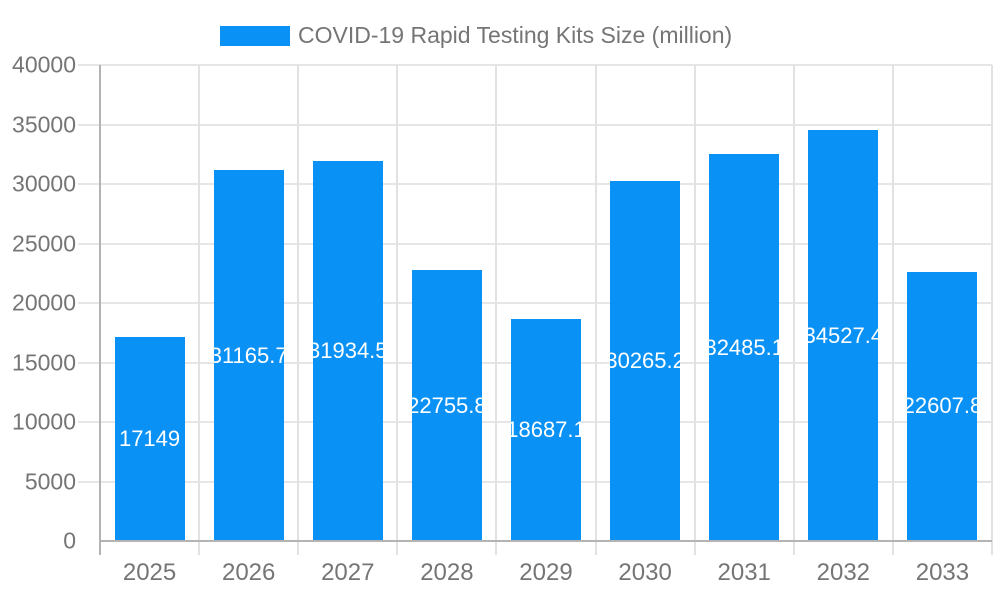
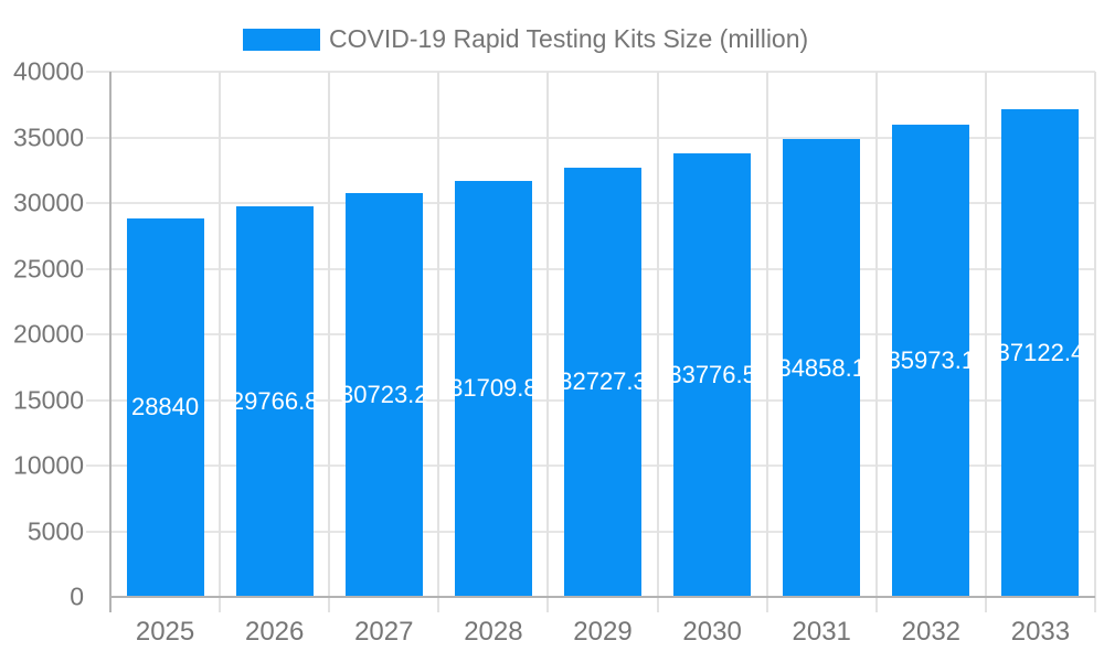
2025: 17149 -> 28840
2026: 31165.7 -> 29766.8
2027: 31934.5 -> 30723.2
2028: 22755.8 -> 31709.8
2029: 18687.1 -> 32727.3
2030: 30265.2 -> 33776.5
2031: 32485.1 -> 34858.1
2032: 34527.4 -> 35973.1
2033: 22607.8 -> 37122.4
